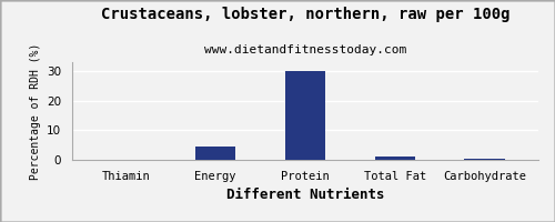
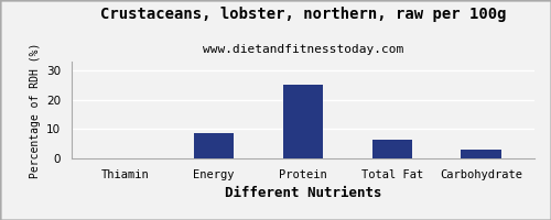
Energy: 4.5 -> 8.5
Protein: 30.0 -> 25.0
Total Fat: 1.2 -> 6.5
Carbohydrate: 0.2 -> 3.0
